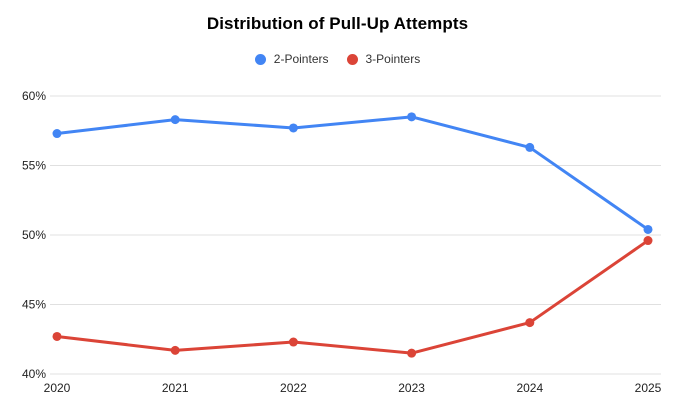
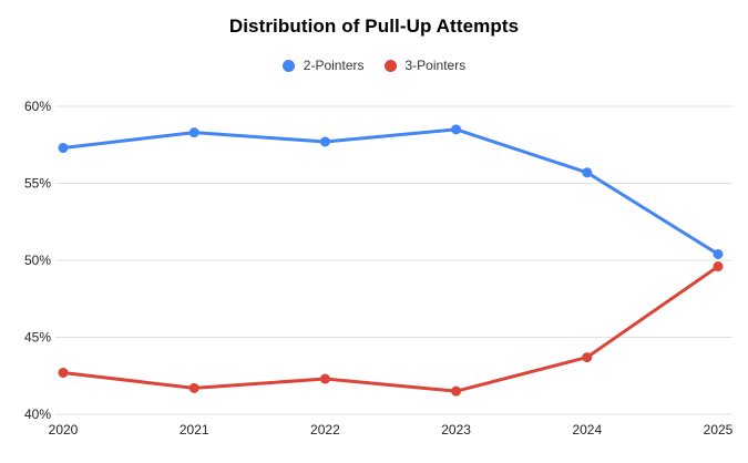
2-Pointers/2024: 56.3% -> 55.7%
